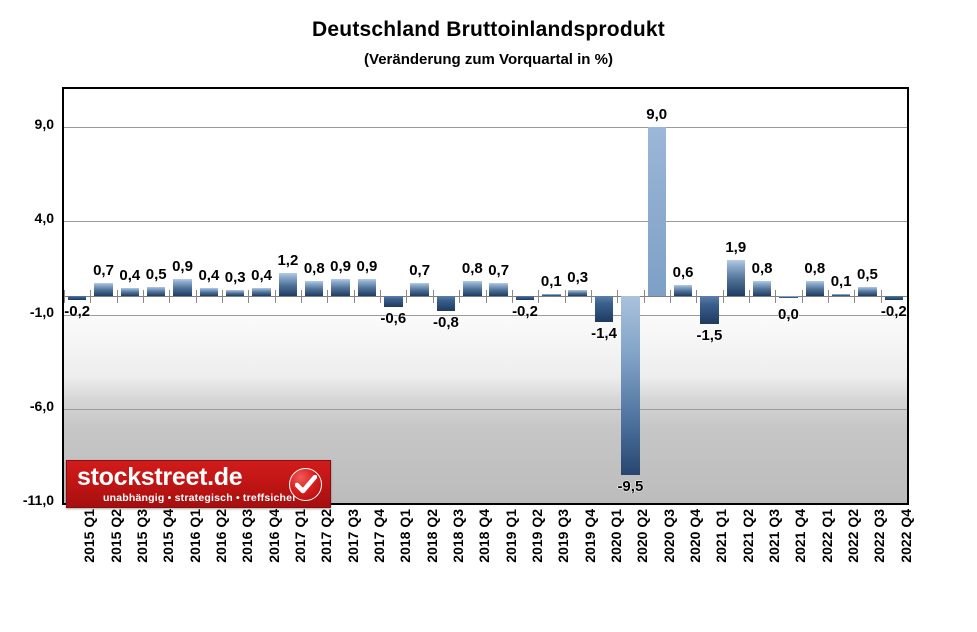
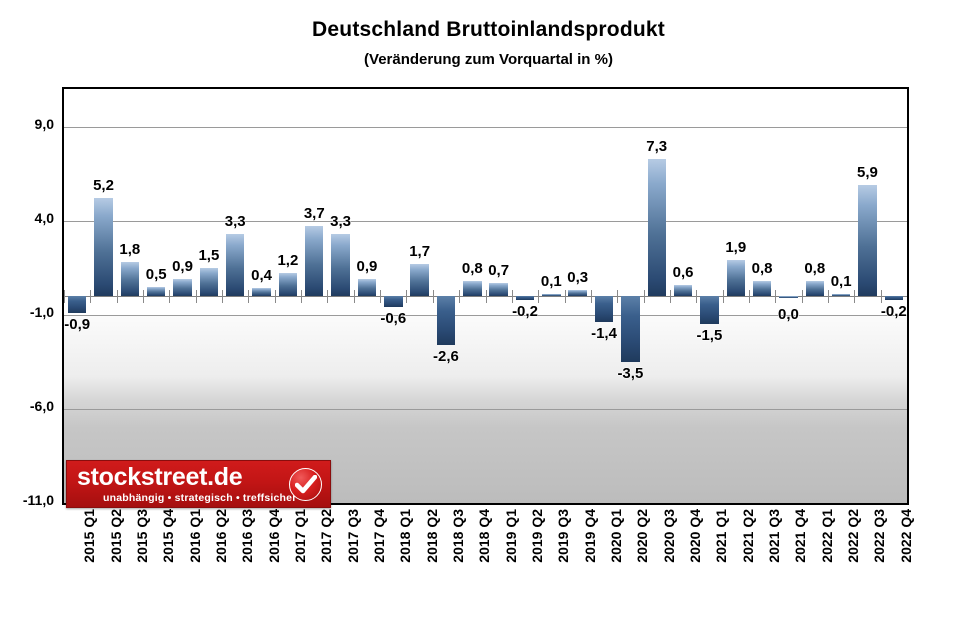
2015 Q1: -0,2 -> -0,9
2015 Q2: 0,7 -> 5,2
2015 Q3: 0,4 -> 1,8
2016 Q2: 0,4 -> 1,5
2016 Q3: 0,3 -> 3,3
2017 Q2: 0,8 -> 3,7
2017 Q3: 0,9 -> 3,3
2018 Q2: 0,7 -> 1,7
2018 Q3: -0,8 -> -2,6
2020 Q2: -9,5 -> -3,5
2020 Q3: 9,0 -> 7,3
2022 Q3: 0,5 -> 5,9
